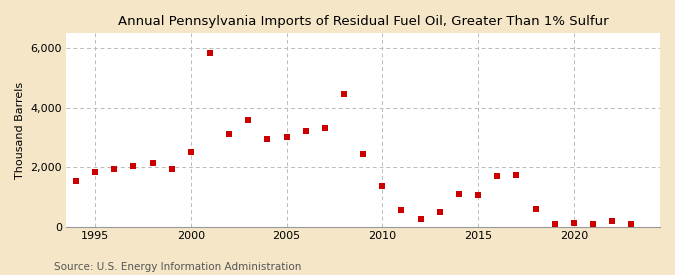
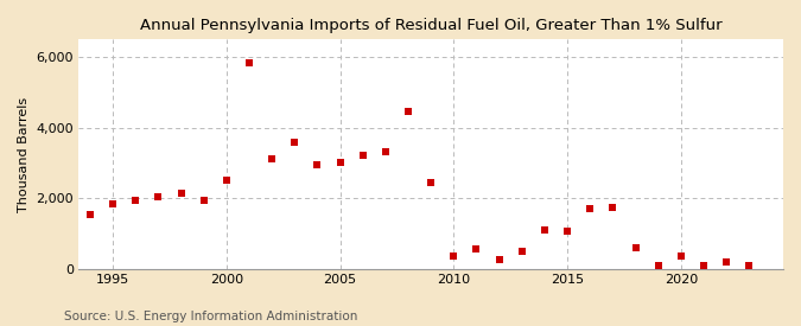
2010: 1,350 -> 350
2020: 130 -> 350
